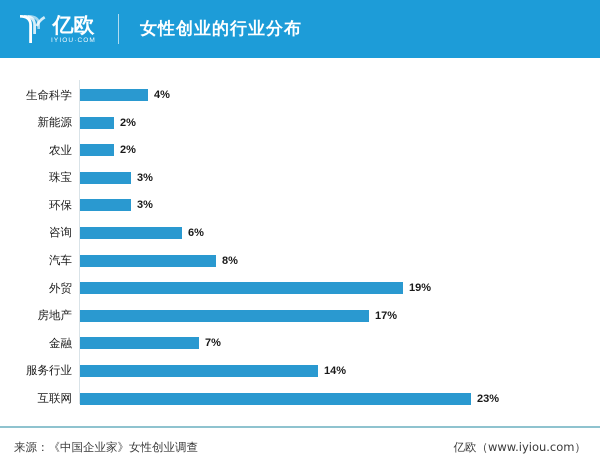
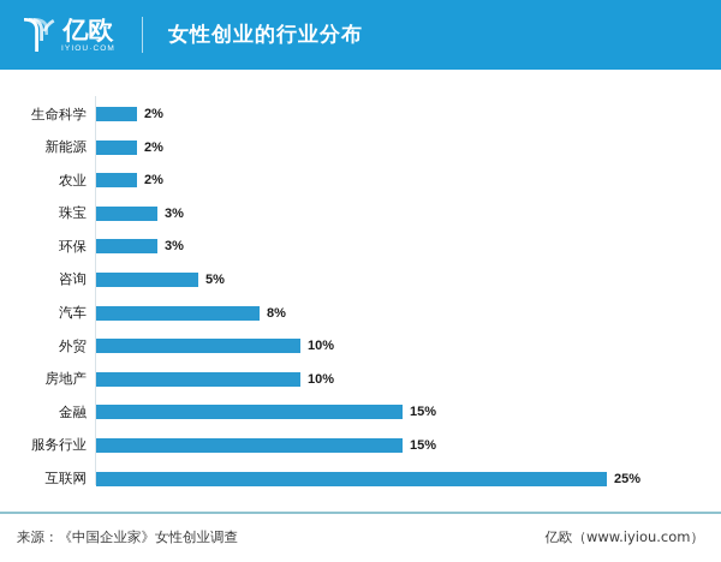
生命科学: 4% -> 2%
咨询: 6% -> 5%
外贸: 19% -> 10%
房地产: 17% -> 10%
金融: 7% -> 15%
服务行业: 14% -> 15%
互联网: 23% -> 25%
